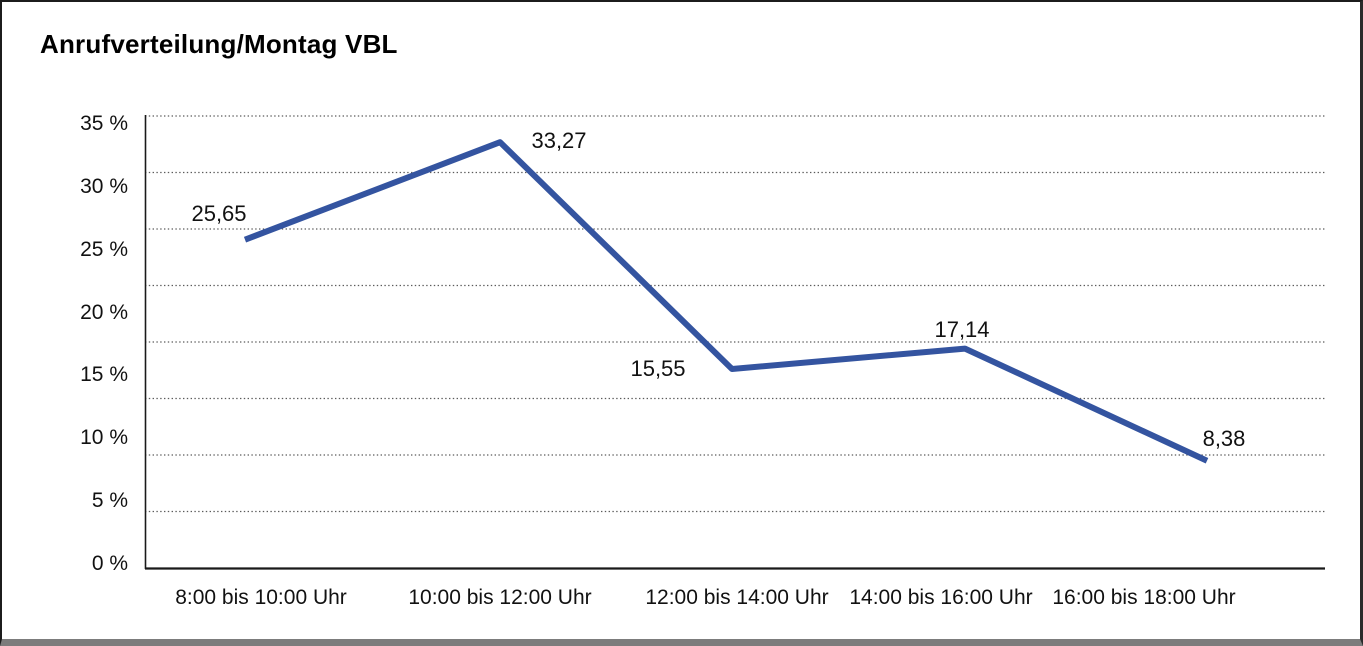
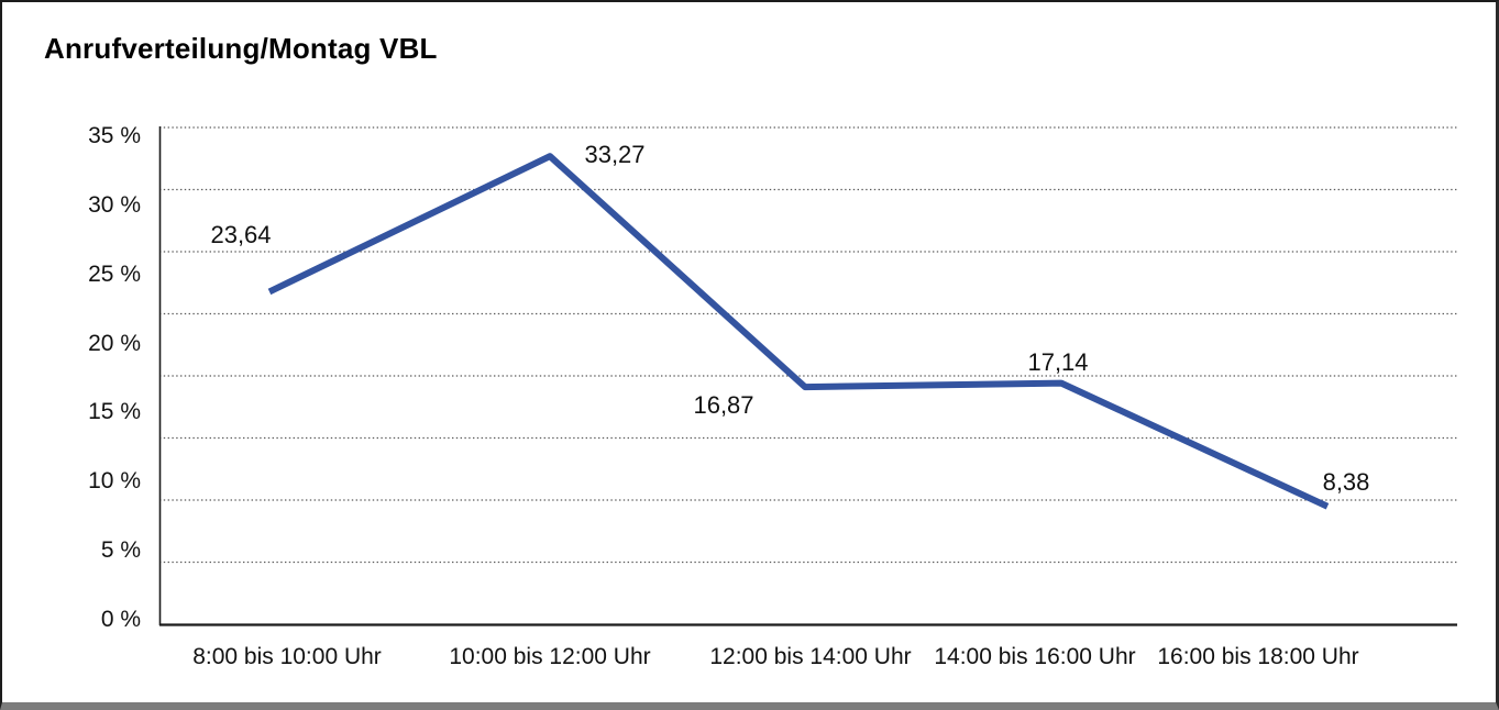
8:00 bis 10:00 Uhr: 25,65 -> 23,64
12:00 bis 14:00 Uhr: 15,55 -> 16,87
